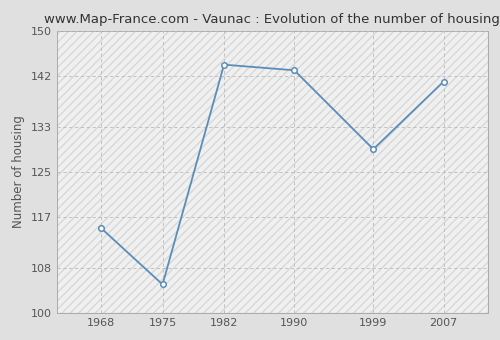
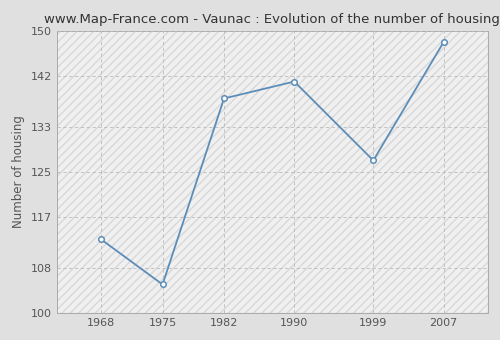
1968: 115 -> 113
1982: 144 -> 138
1990: 143 -> 141
1999: 129 -> 127
2007: 141 -> 148
